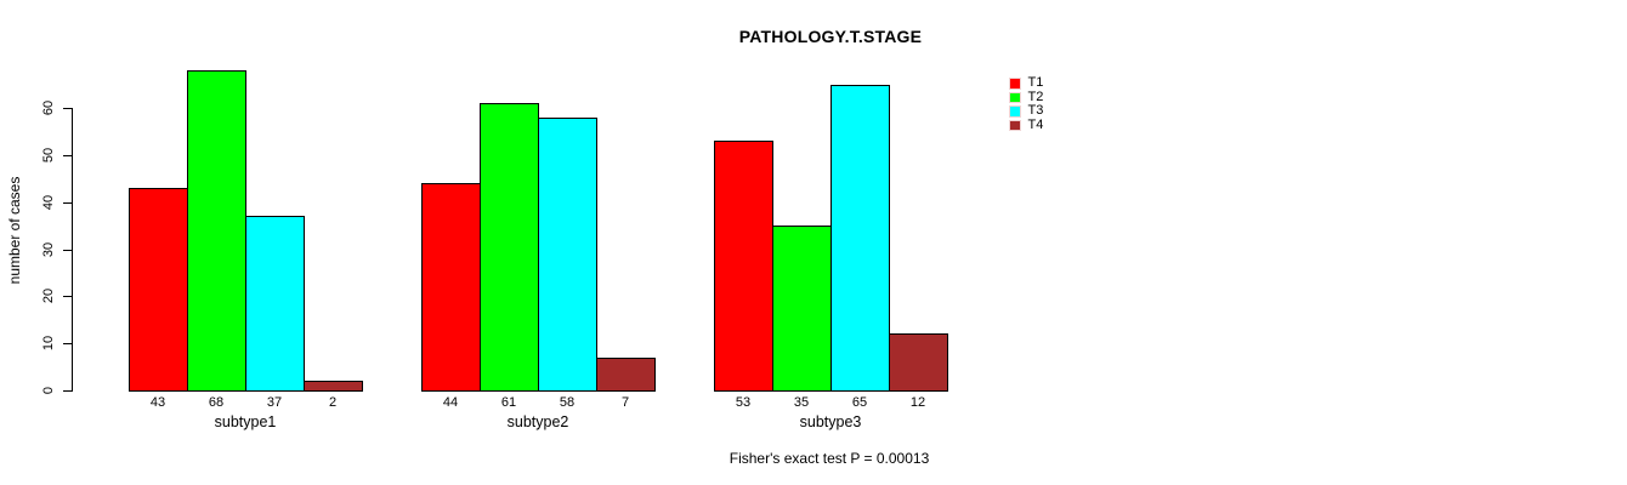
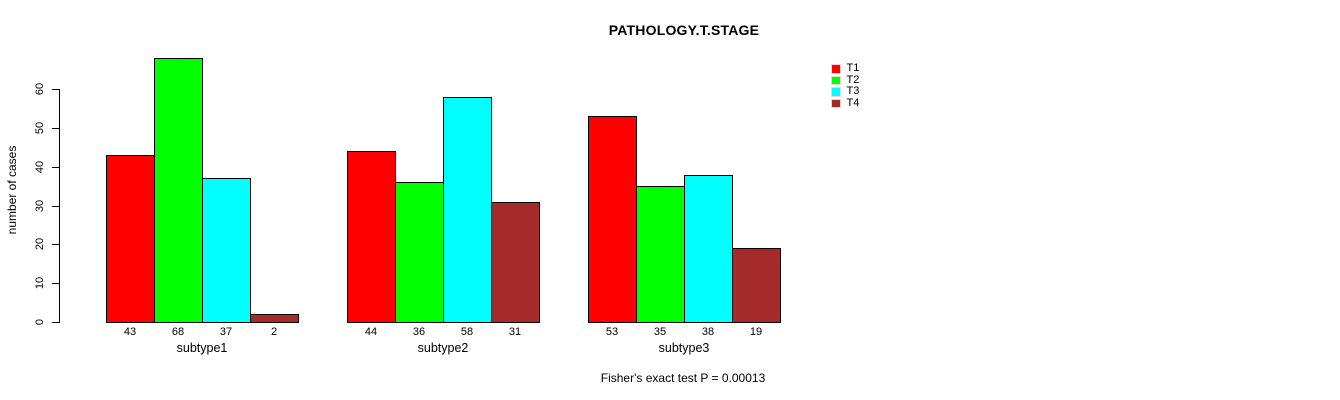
T2/subtype2: 61 -> 36
T4/subtype2: 7 -> 31
T3/subtype3: 65 -> 38
T4/subtype3: 12 -> 19
